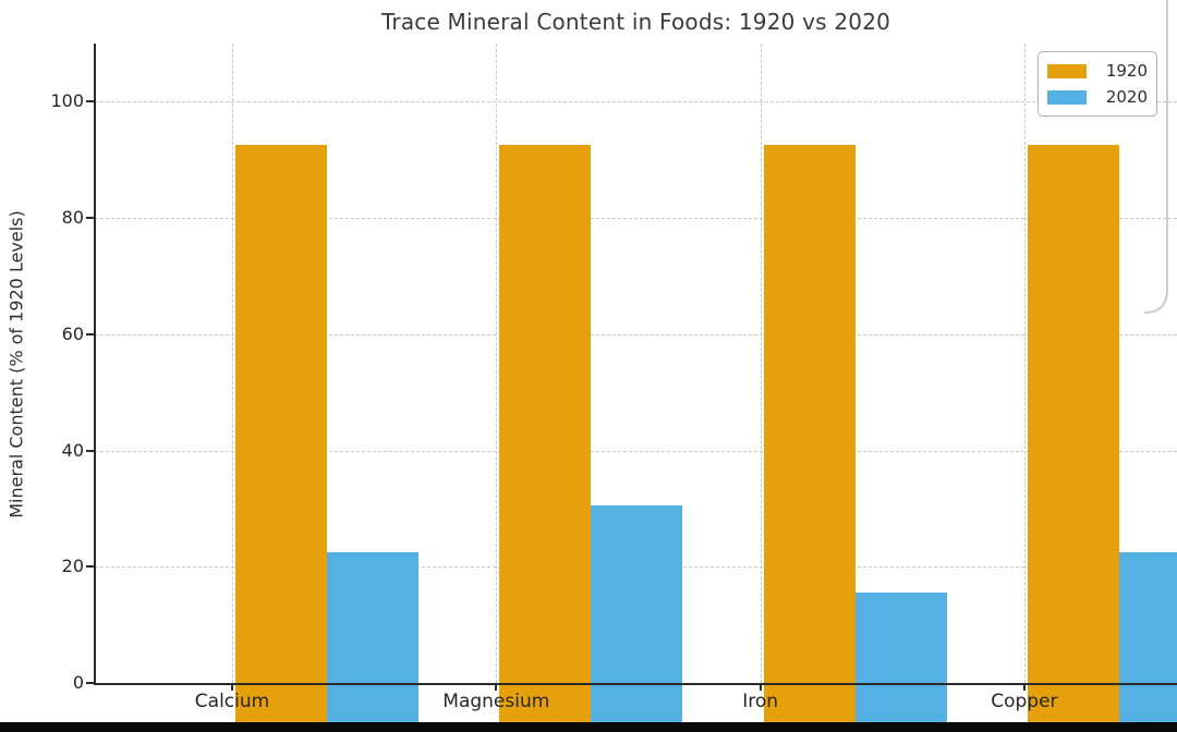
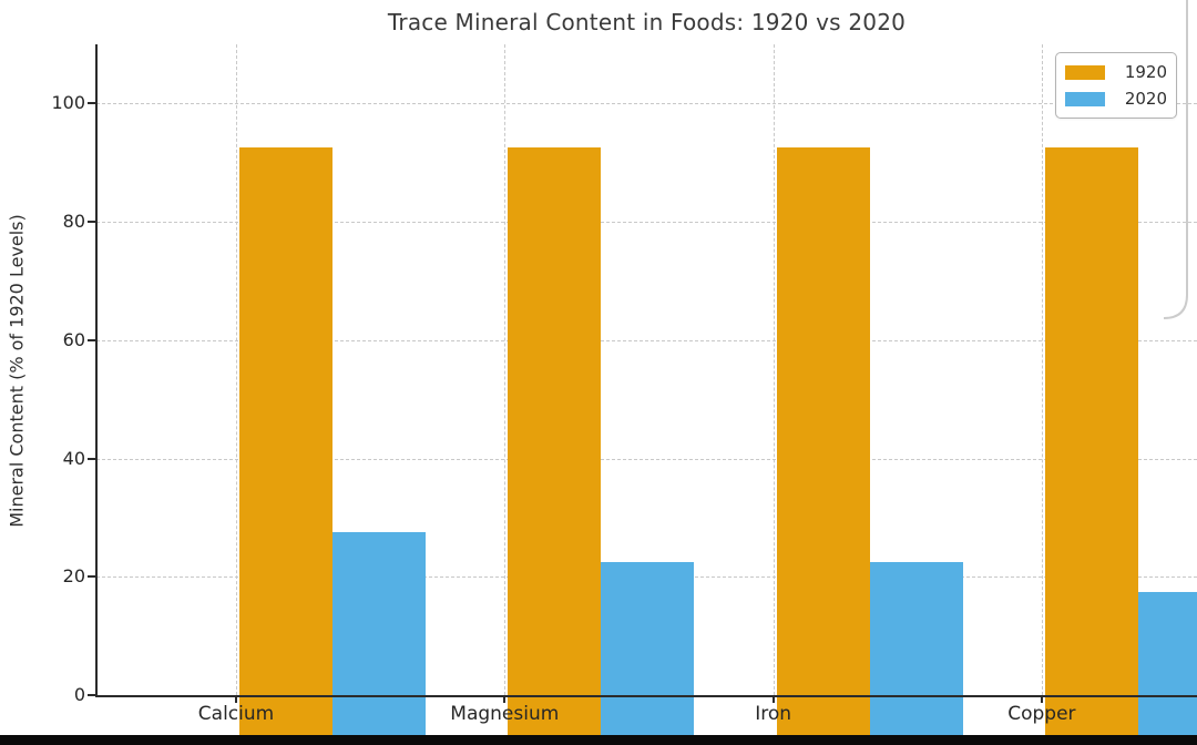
2020/Calcium: 30 -> 35
2020/Magnesium: 38 -> 30
2020/Iron: 23 -> 30
2020/Copper: 30 -> 25
